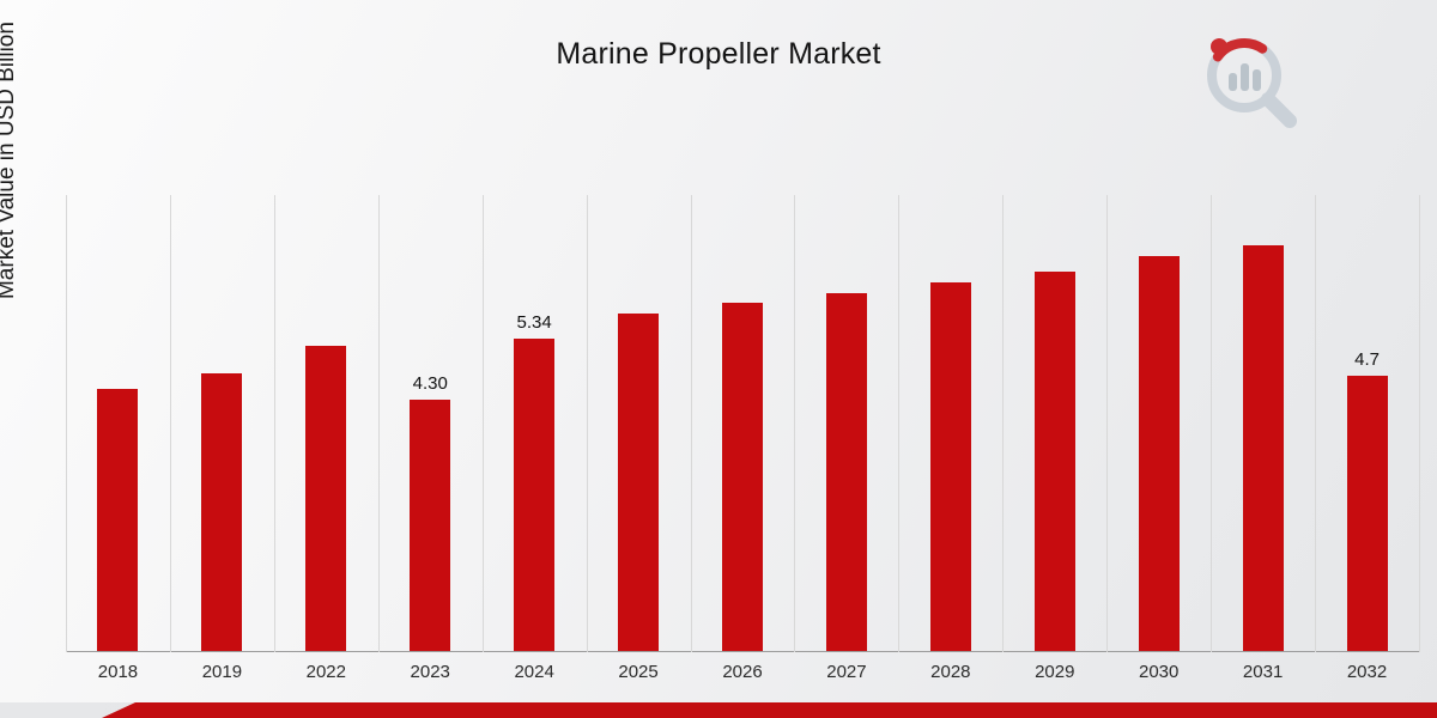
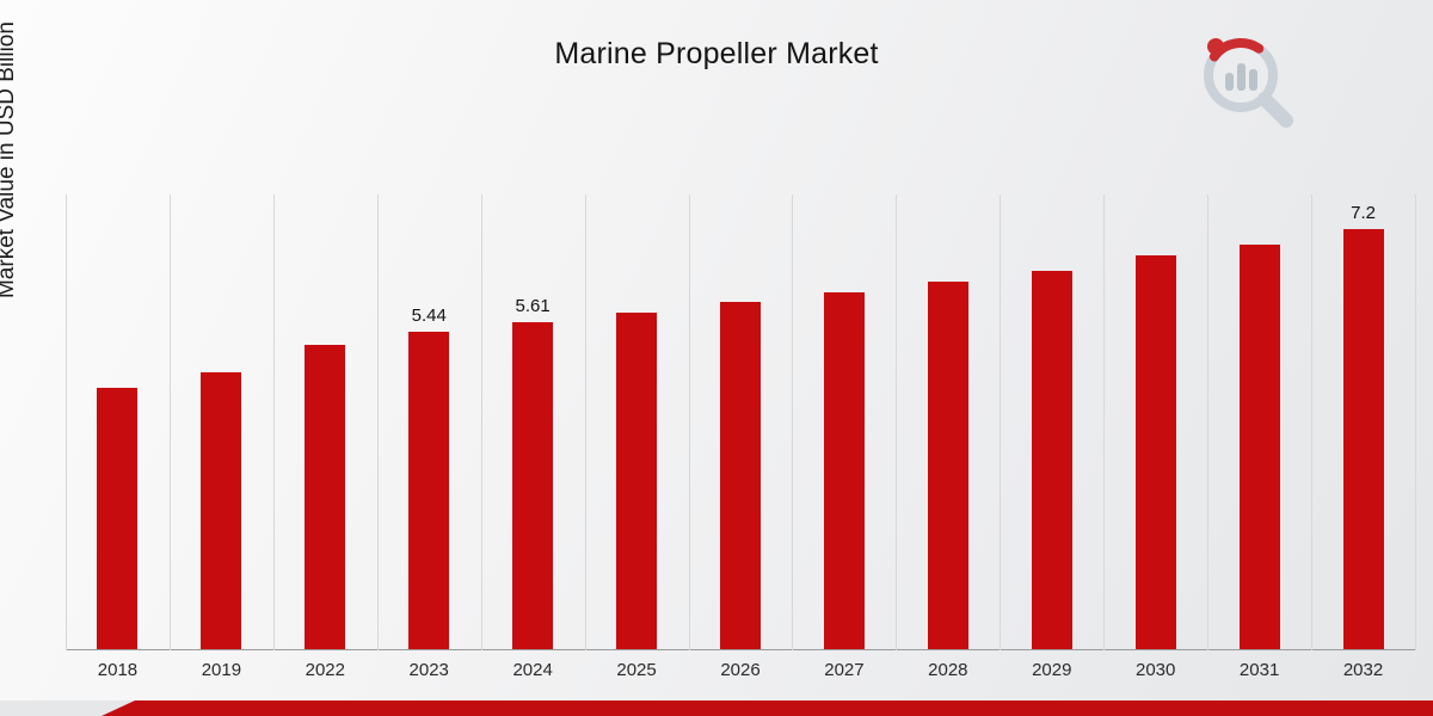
2023: 4.30 -> 5.44
2024: 5.34 -> 5.61
2032: 4.7 -> 7.2
